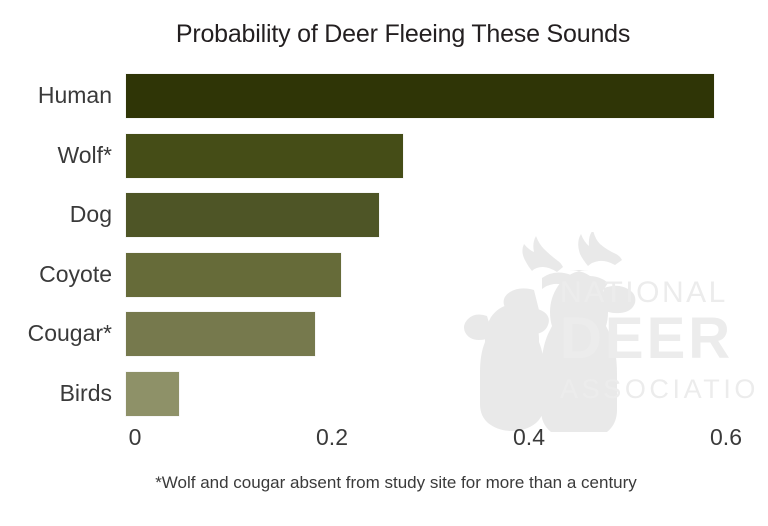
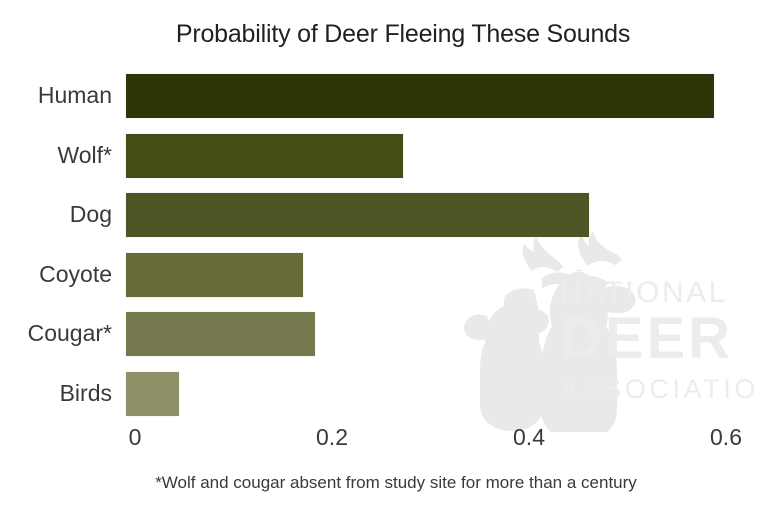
Dog: 0.26 -> 0.47
Coyote: 0.22 -> 0.18
